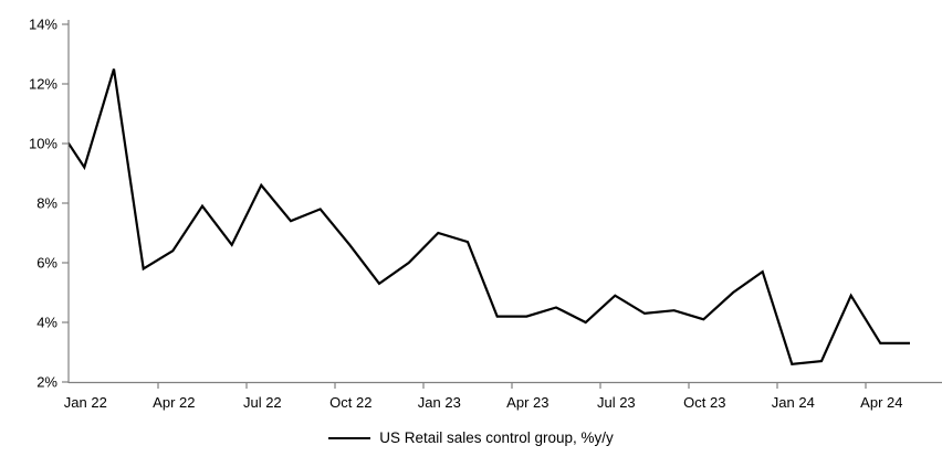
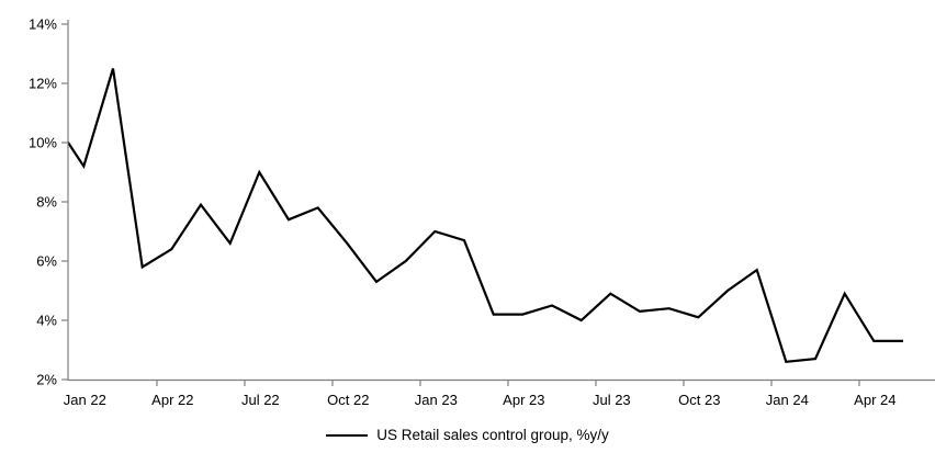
Jul 22: 8.6% -> 9.0%
